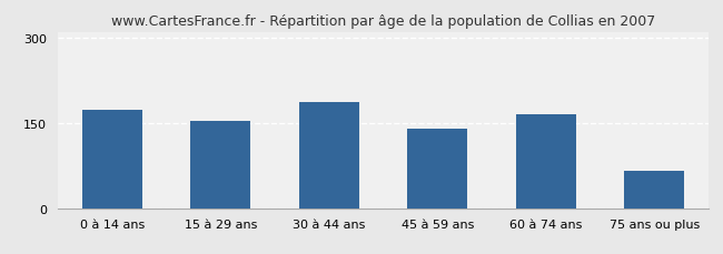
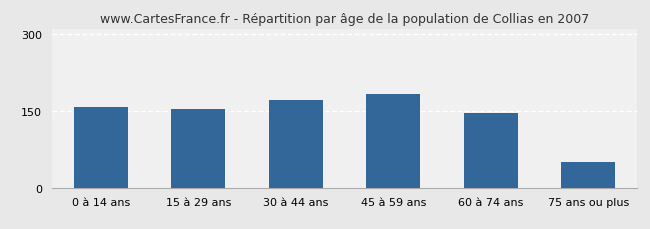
0 à 14 ans: 174 -> 157
30 à 44 ans: 186 -> 172
45 à 59 ans: 140 -> 182
60 à 74 ans: 166 -> 145
75 ans ou plus: 66 -> 50
